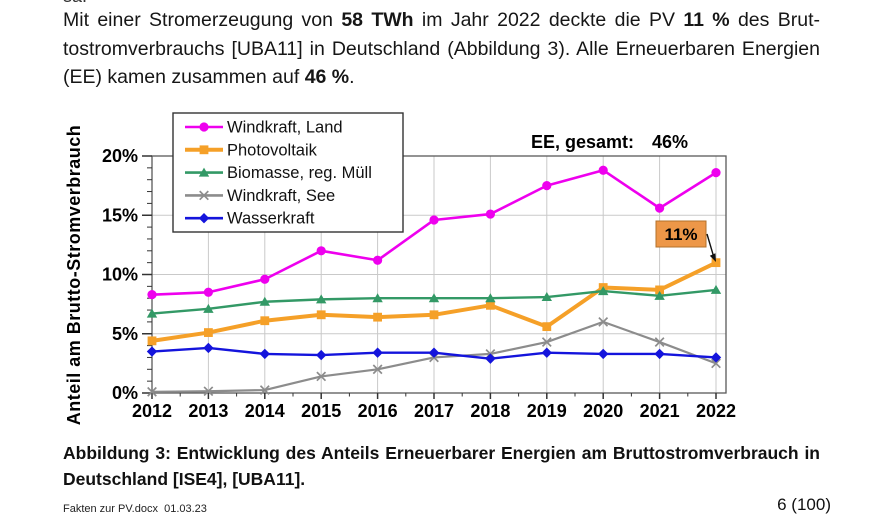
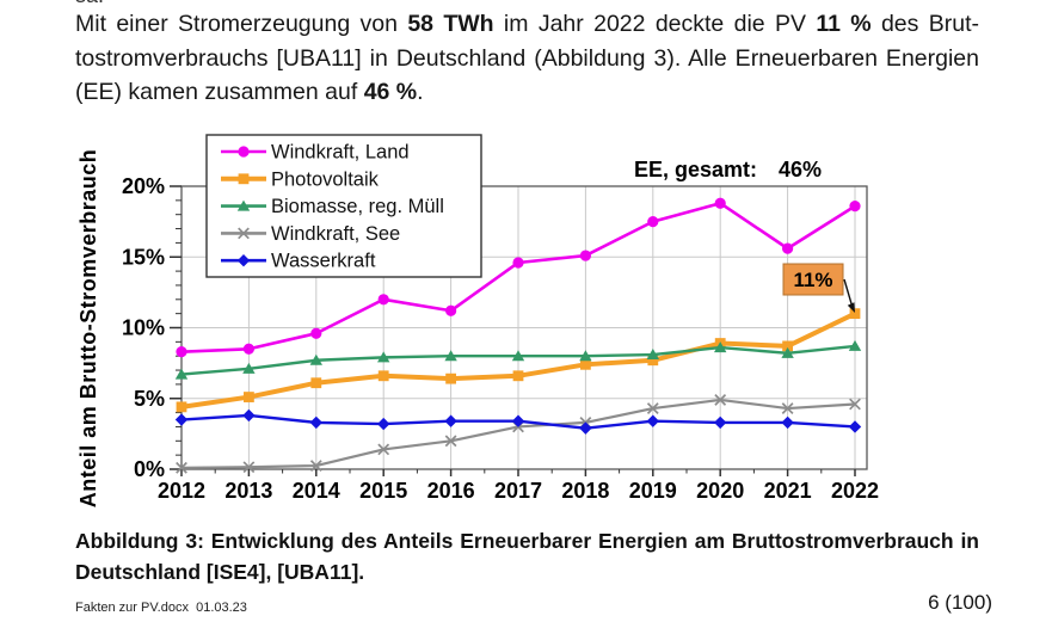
Photovoltaik/2019: 5.6% -> 7.7%
Windkraft, See/2020: 6.0% -> 4.9%
Windkraft, See/2022: 2.5% -> 4.6%
